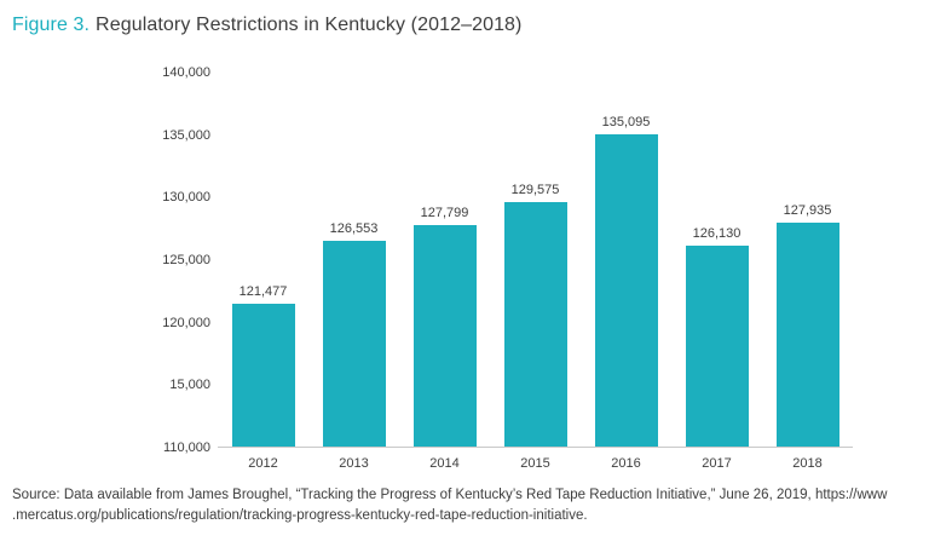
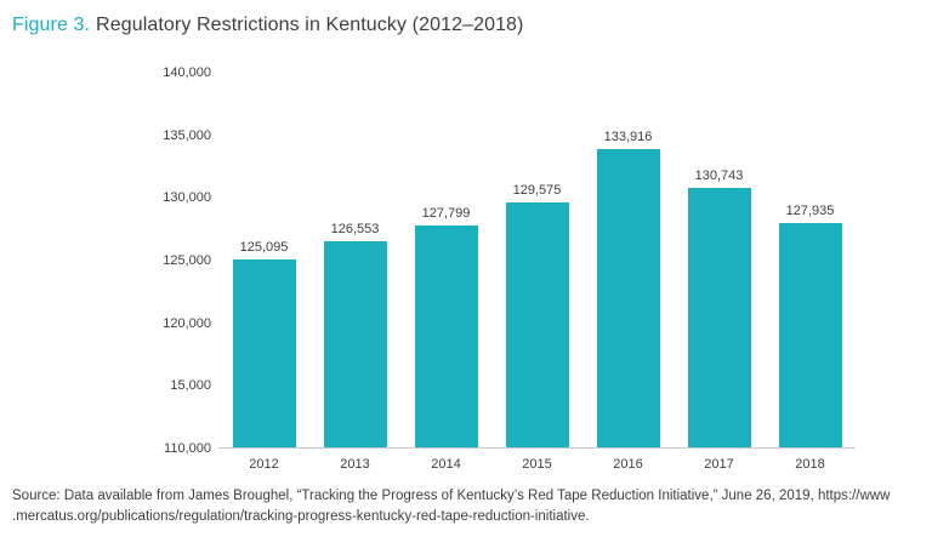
2012: 121,477 -> 125,095
2016: 135,095 -> 133,916
2017: 126,130 -> 130,743
